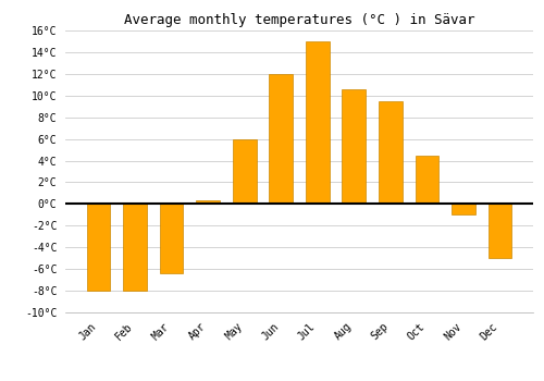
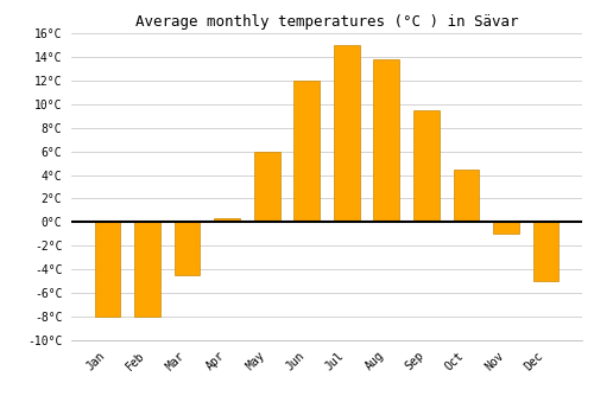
Mar: -6.4°C -> -4.5°C
Aug: 10.6°C -> 13.8°C
